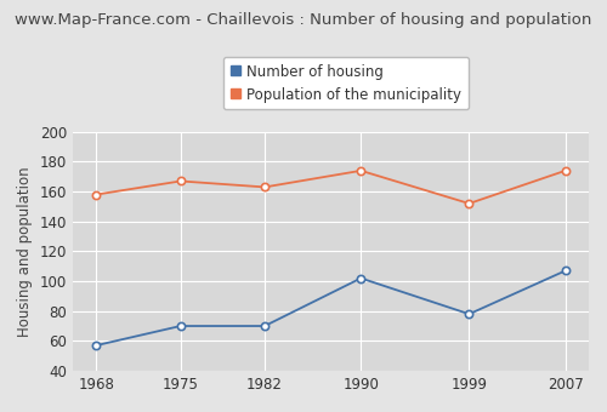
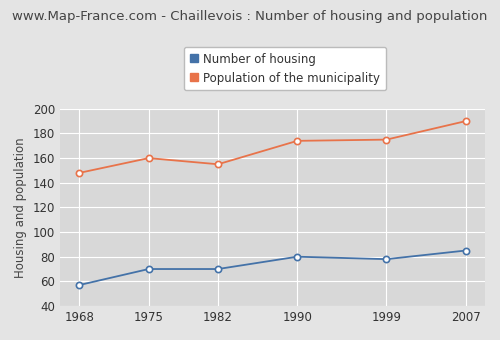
Population of the municipality/1968: 158 -> 148
Population of the municipality/1975: 167 -> 160
Population of the municipality/1982: 163 -> 155
Number of housing/1990: 102 -> 80
Population of the municipality/1999: 152 -> 175
Number of housing/2007: 107 -> 85
Population of the municipality/2007: 174 -> 190
